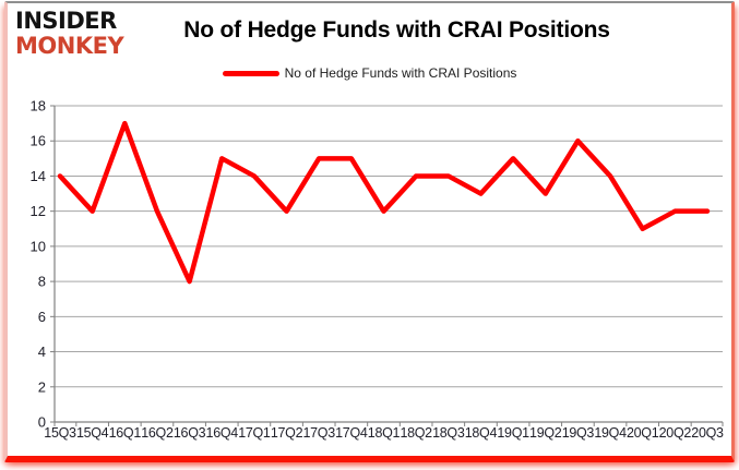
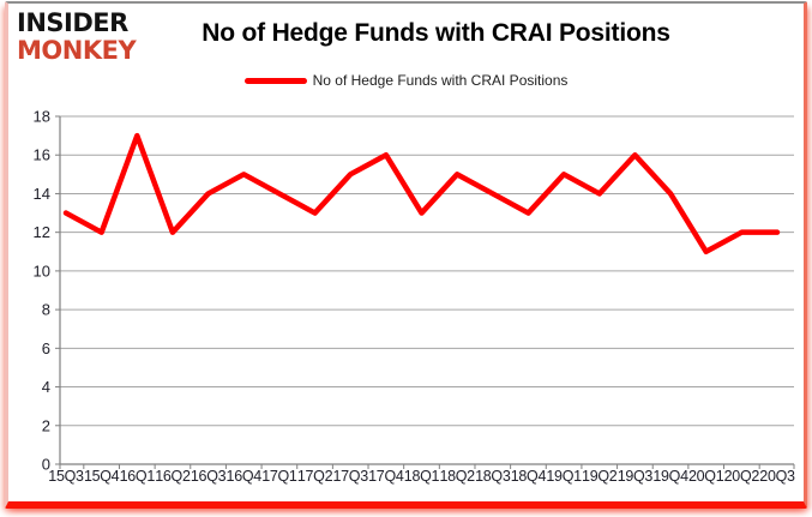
15Q3: 14 -> 13
16Q3: 8 -> 14
17Q2: 12 -> 13
17Q4: 15 -> 16
18Q1: 12 -> 13
18Q2: 14 -> 15
19Q2: 13 -> 14
